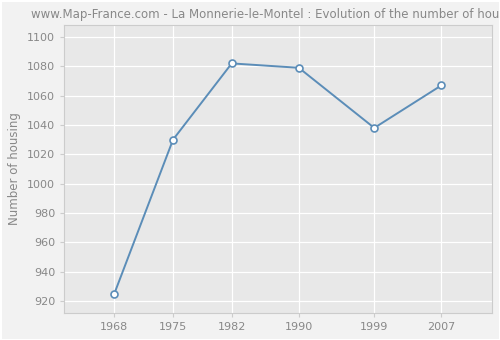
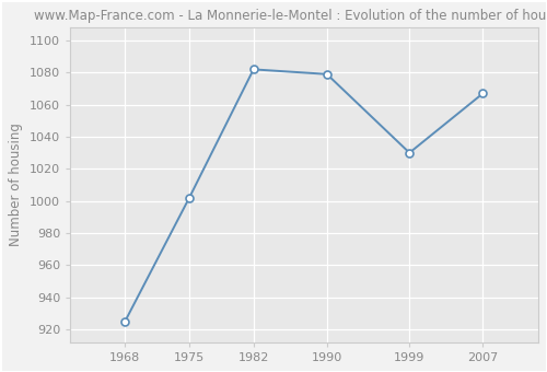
1975: 1030 -> 1002
1999: 1038 -> 1030
